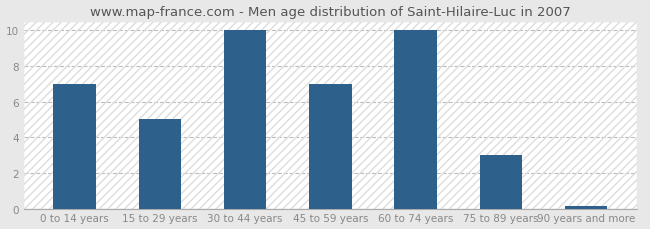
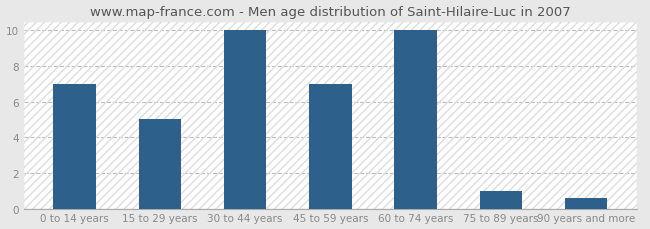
75 to 89 years: 3.0 -> 1.0
90 years and more: 0.1 -> 0.6
